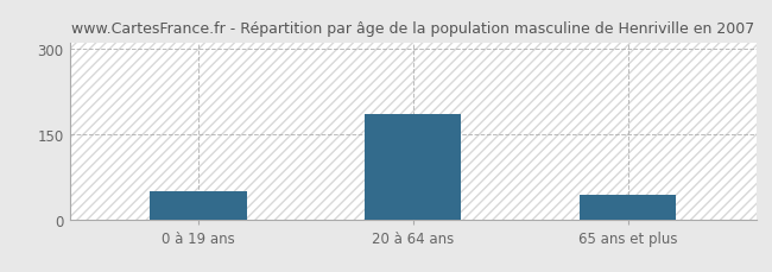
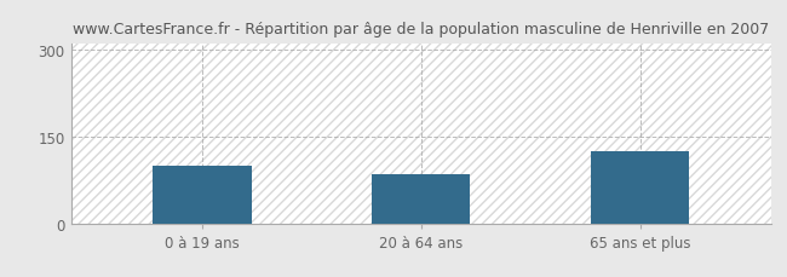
0 à 19 ans: 50 -> 100
20 à 64 ans: 185 -> 85
65 ans et plus: 45 -> 125
